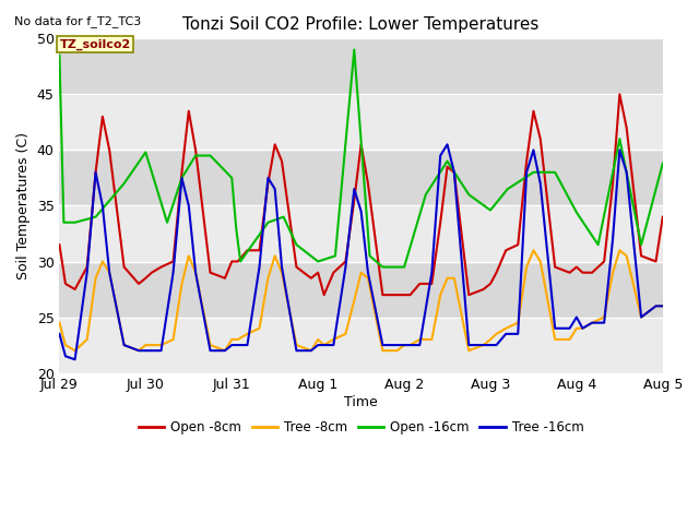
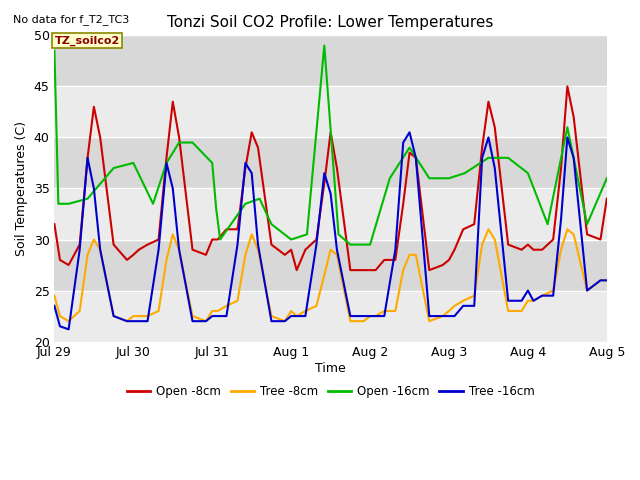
Open -16cm/Jul 30: 39.8 -> 37.5
Open -16cm/Aug 3: 34.6 -> 36.0
Open -16cm/Aug 4: 34.4 -> 36.5
Open -16cm/Aug 5: 38.8 -> 36.0
